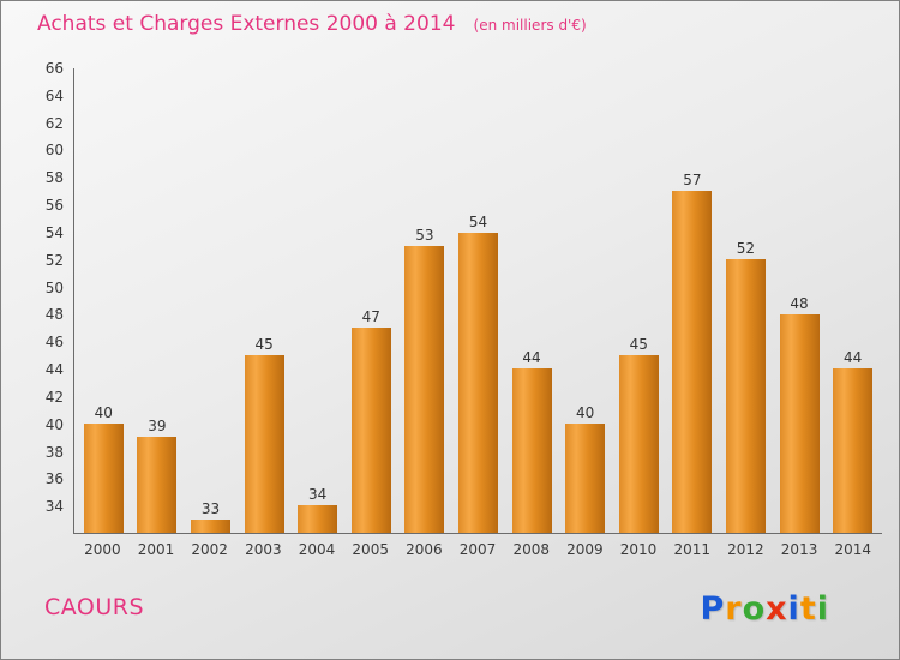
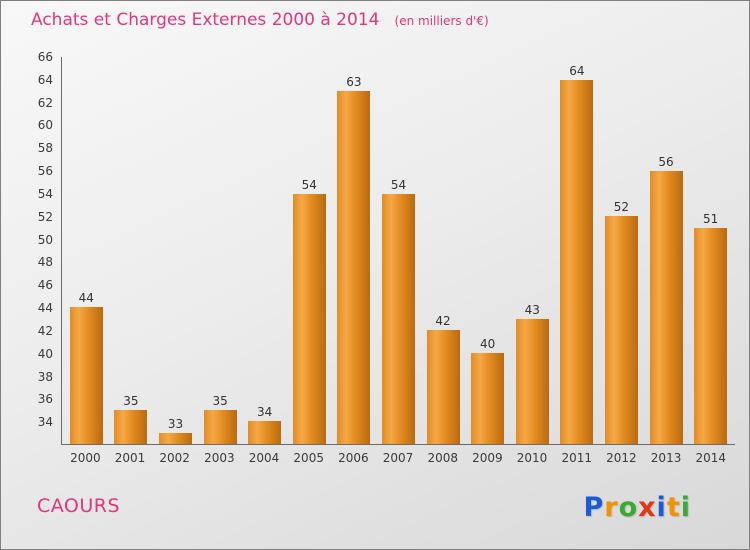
2000: 40 -> 44
2001: 39 -> 35
2003: 45 -> 35
2005: 47 -> 54
2006: 53 -> 63
2008: 44 -> 42
2010: 45 -> 43
2011: 57 -> 64
2013: 48 -> 56
2014: 44 -> 51
